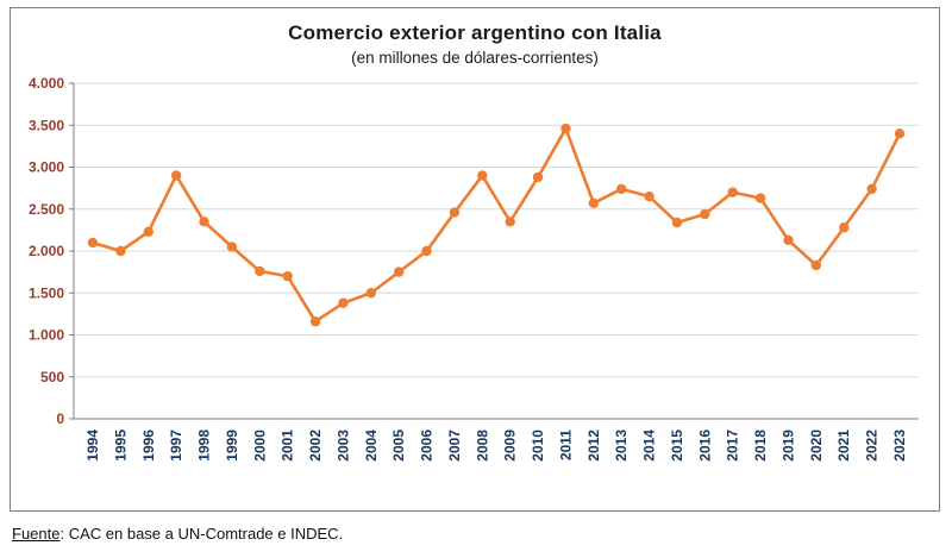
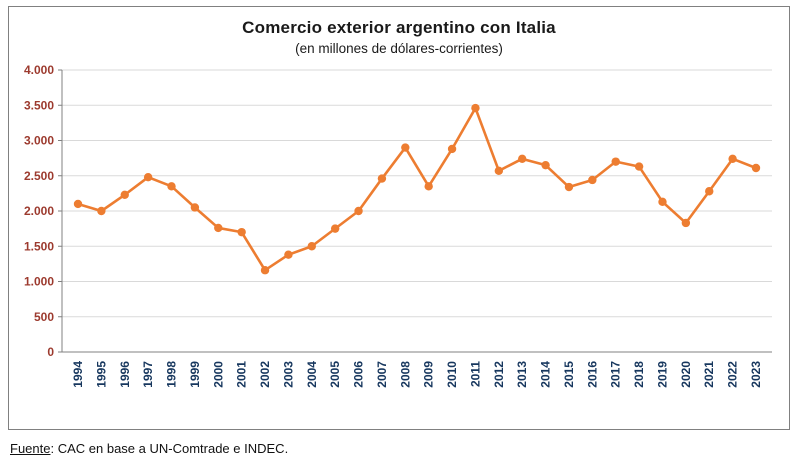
1997: 2900 -> 2500
2023: 3400 -> 2600
